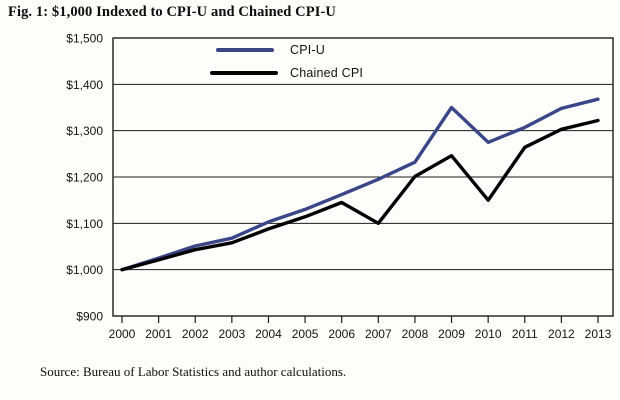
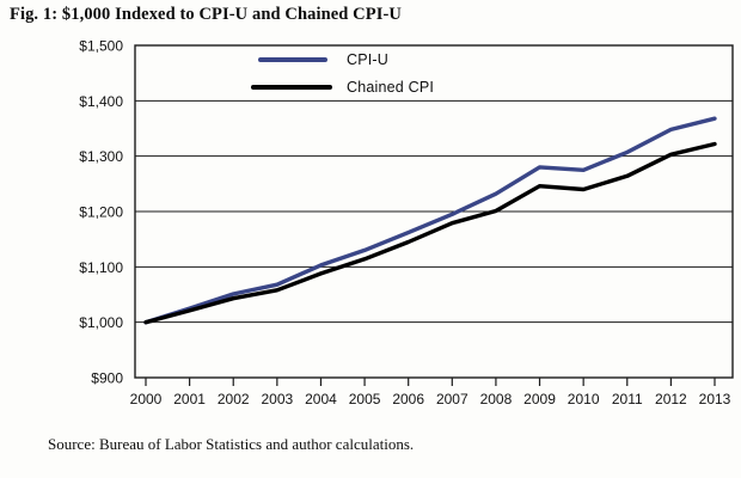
Chained CPI/2007: $1100 -> $1180
CPI-U/2009: $1350 -> $1280
Chained CPI/2010: $1150 -> $1240
